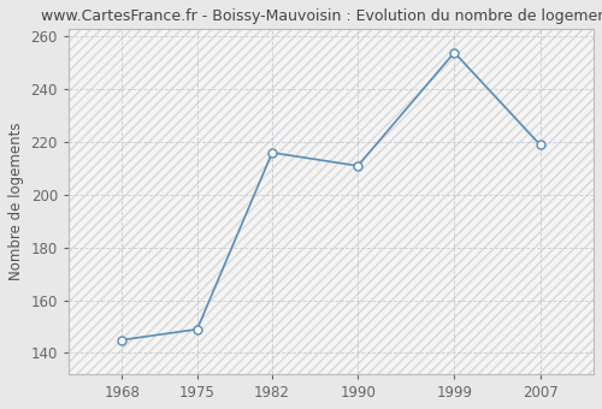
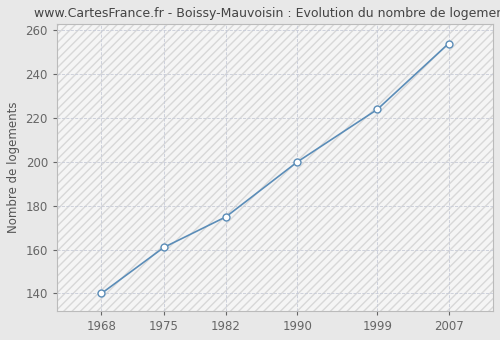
1968: 145 -> 140
1975: 149 -> 161
1982: 216 -> 175
1990: 211 -> 200
1999: 254 -> 224
2007: 219 -> 254
